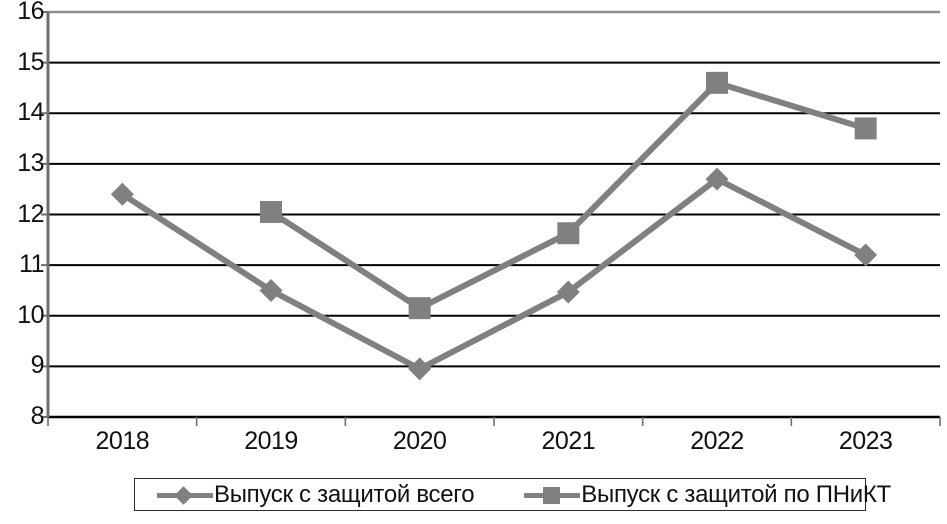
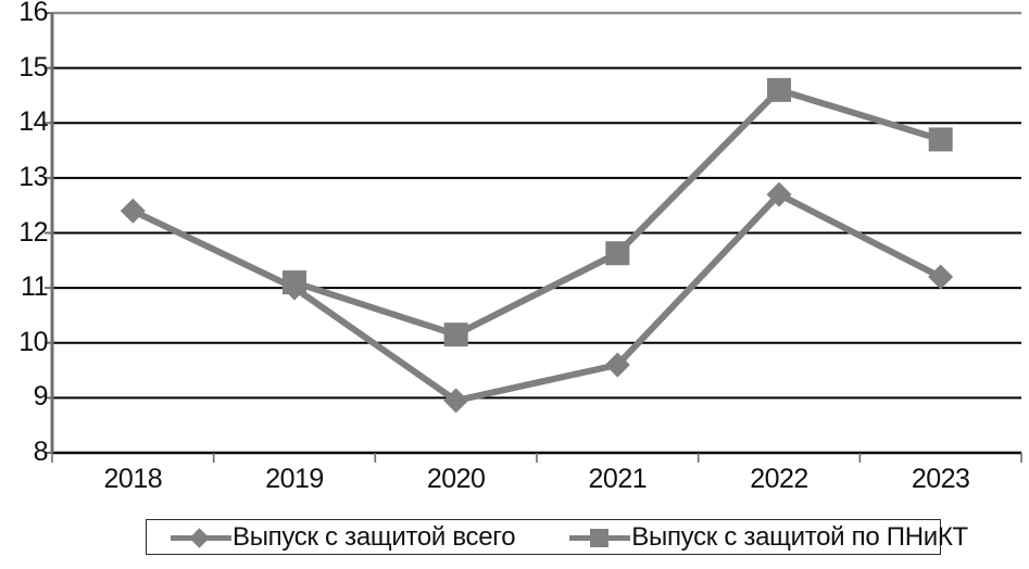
Выпуск с защитой всего/2019: 10.5 -> 11.0
Выпуск с защитой по ПНиКТ/2019: 12.1 -> 11.1
Выпуск с защитой всего/2021: 10.5 -> 9.6
